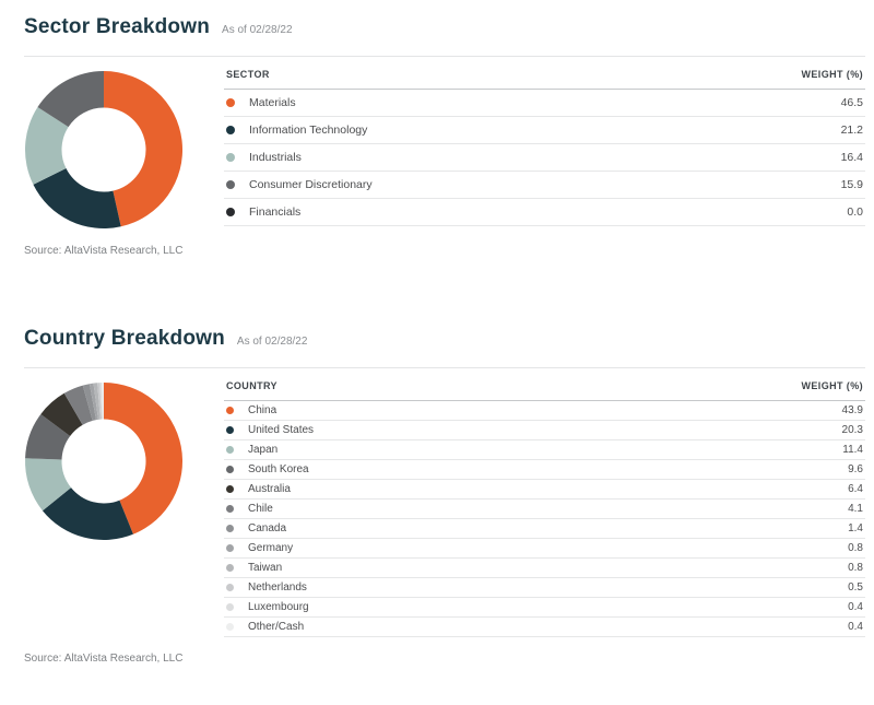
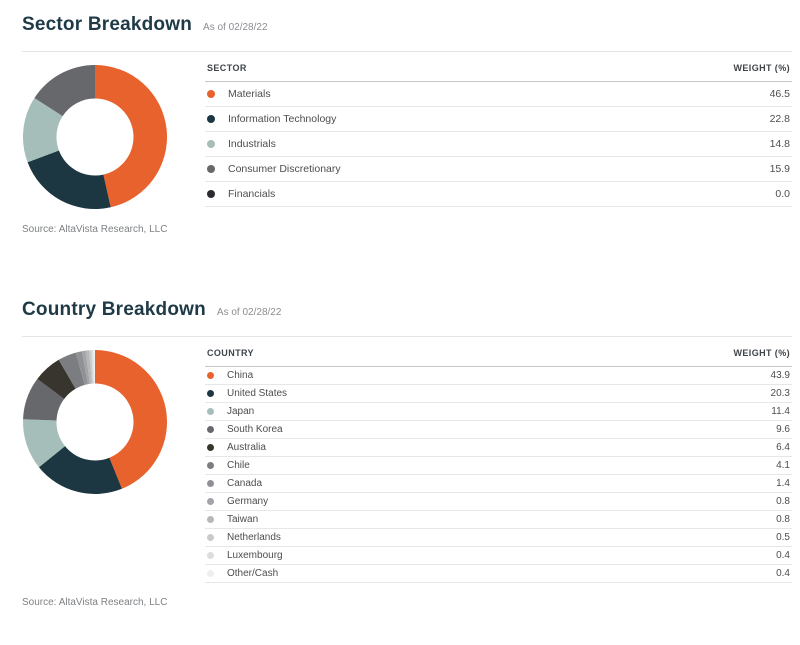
Sector Breakdown/Information Technology: 21.2 -> 22.8
Sector Breakdown/Industrials: 16.4 -> 14.8
